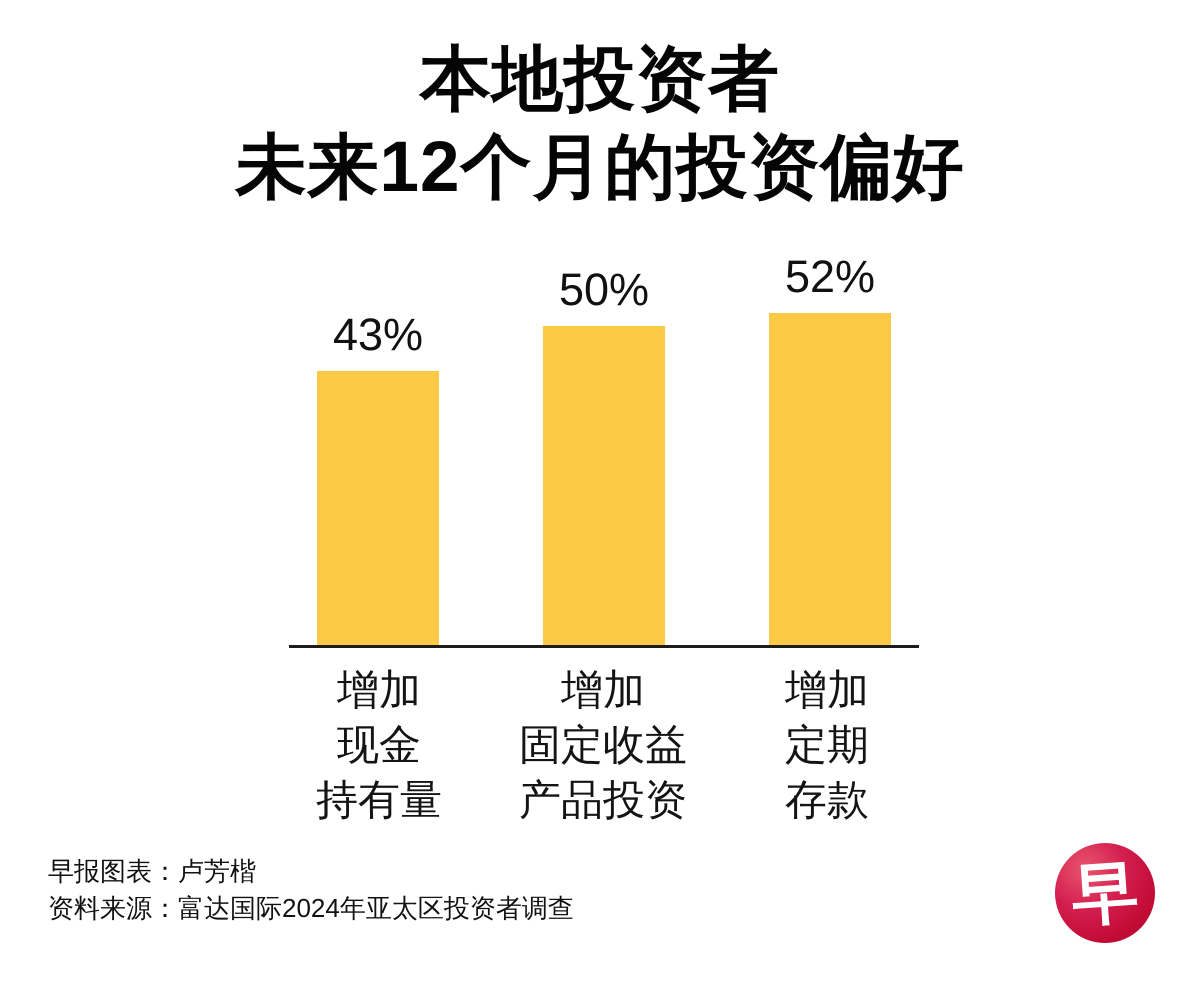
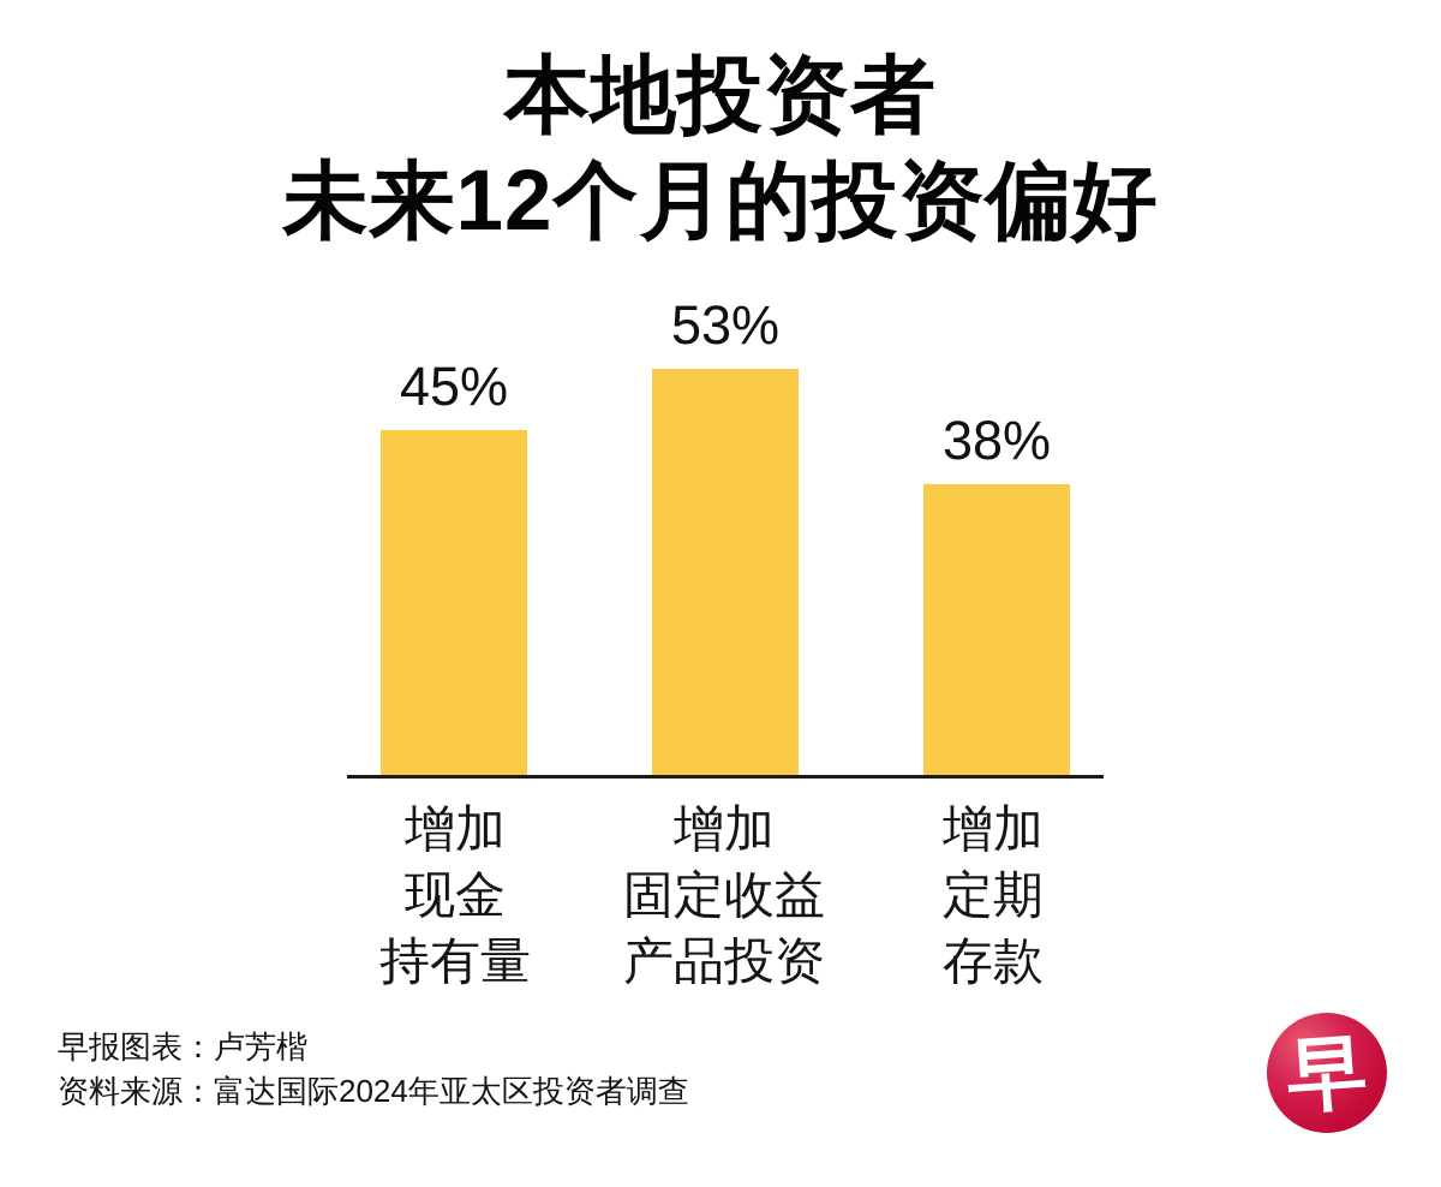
增加现金持有量: 43% -> 45%
增加固定收益产品投资: 50% -> 53%
增加定期存款: 52% -> 38%
